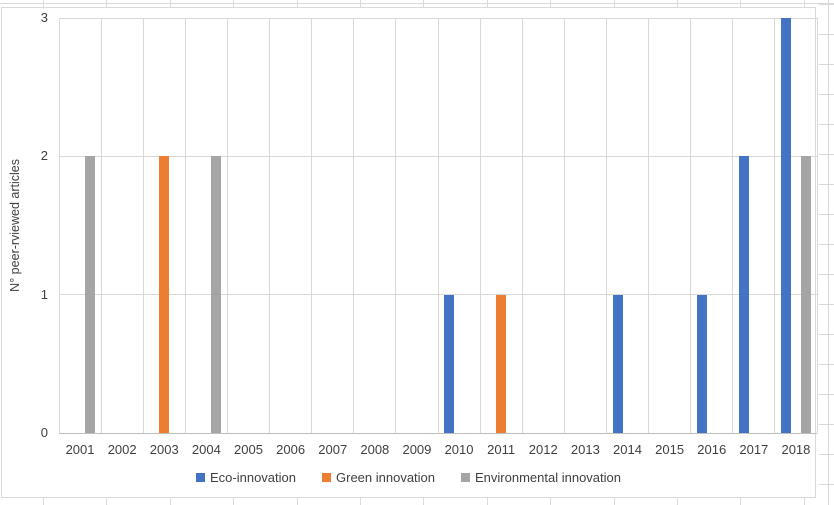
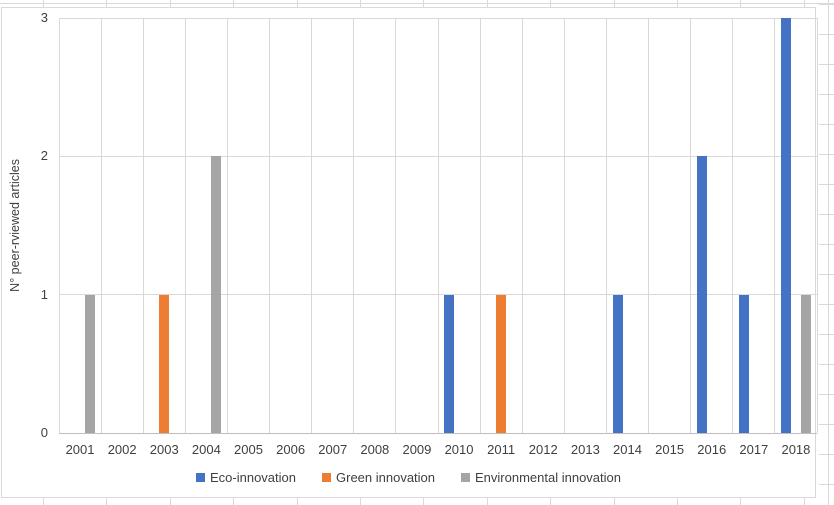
Environmental innovation/2001: 2 -> 1
Green innovation/2003: 2 -> 1
Eco-innovation/2016: 1 -> 2
Eco-innovation/2017: 2 -> 1
Environmental innovation/2018: 2 -> 1
